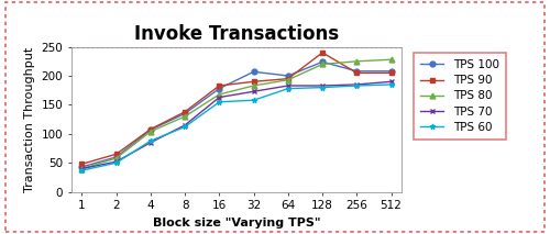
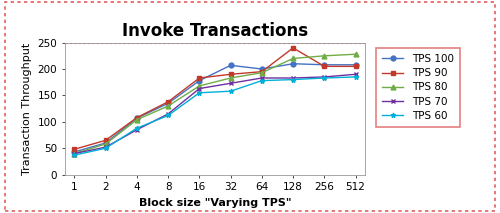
TPS 100/128: 224 -> 210
